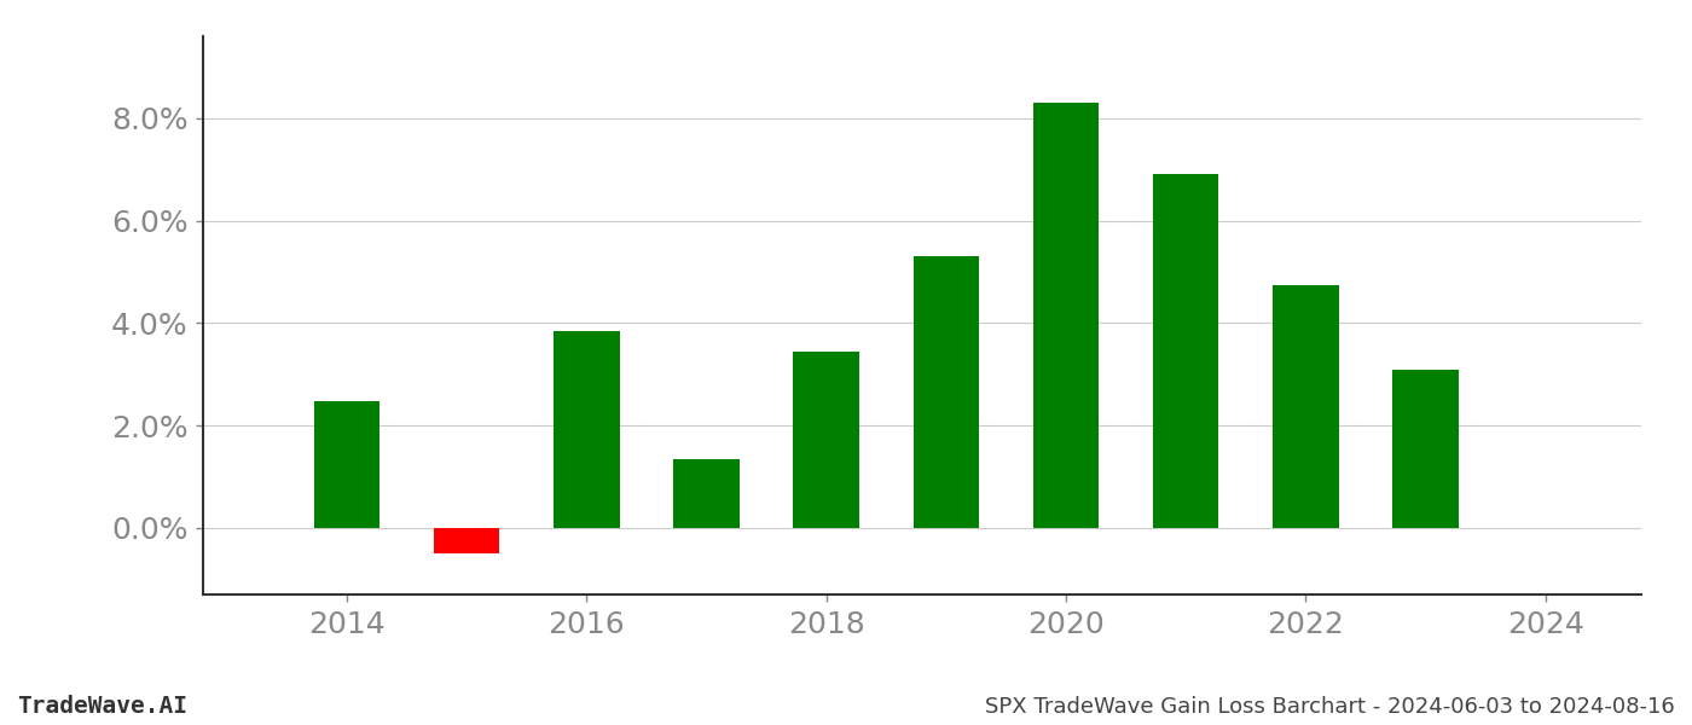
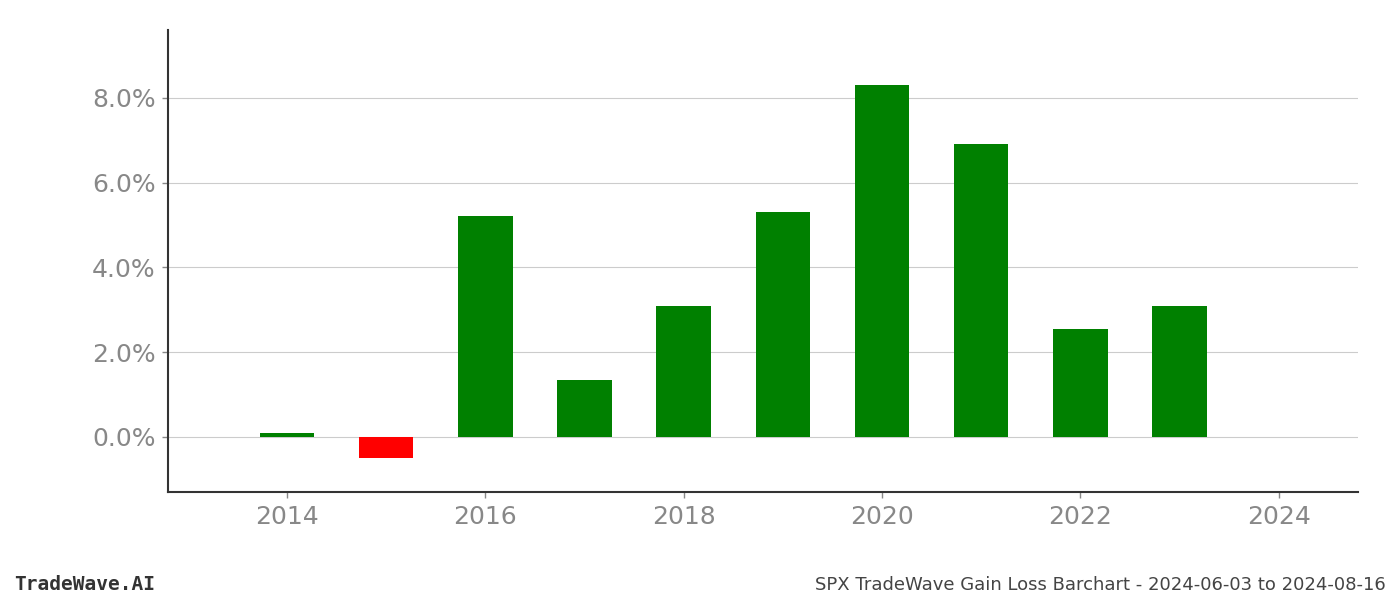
2014: 2.48% -> 0.10%
2016: 3.85% -> 5.20%
2018: 3.45% -> 3.10%
2022: 4.75% -> 2.55%
